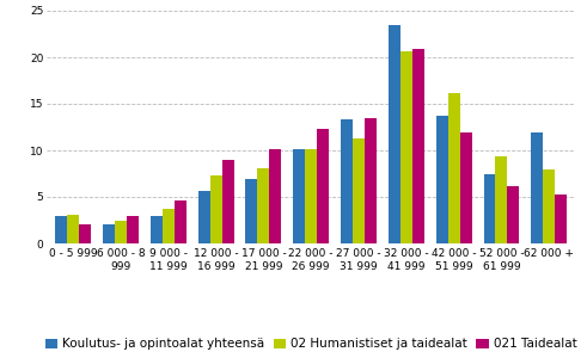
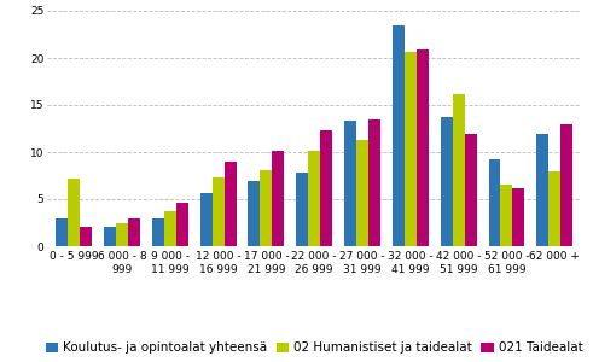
02 Humanistiset ja taidealat/0 - 5 999: 3.1 -> 7.2
Koulutus- ja opintoalat yhteensä/22 000 - 26 999: 10.1 -> 7.8
Koulutus- ja opintoalat yhteensä/52 000 - 61 999: 7.5 -> 9.2
02 Humanistiset ja taidealat/52 000 - 61 999: 9.4 -> 6.6
021 Taidealat/62 000 +: 5.2 -> 13.0
